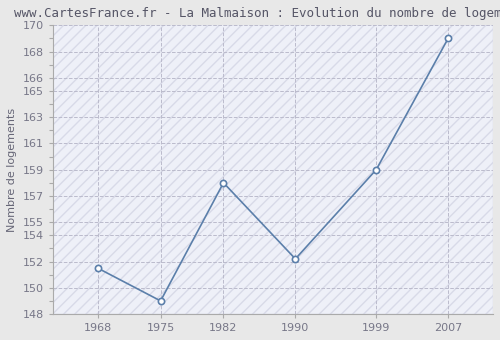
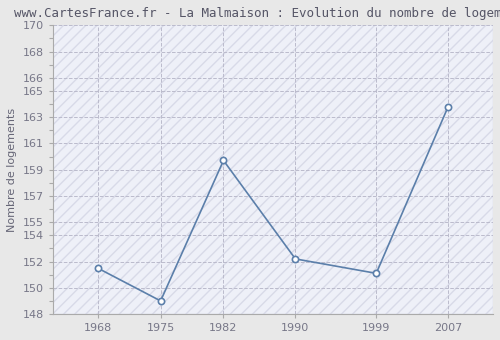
1982: 158.0 -> 159.7
1999: 159.0 -> 151.1
2007: 169.0 -> 163.8
